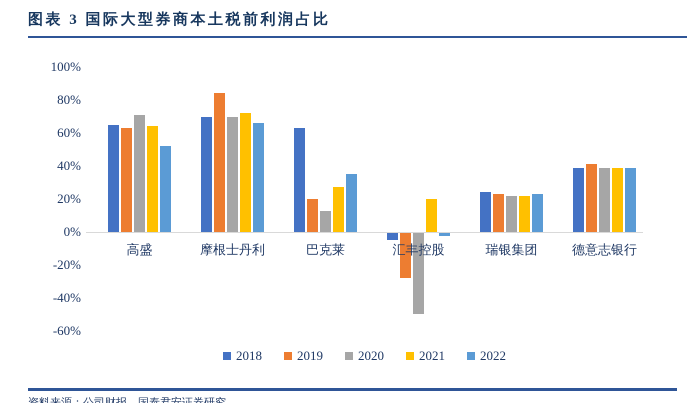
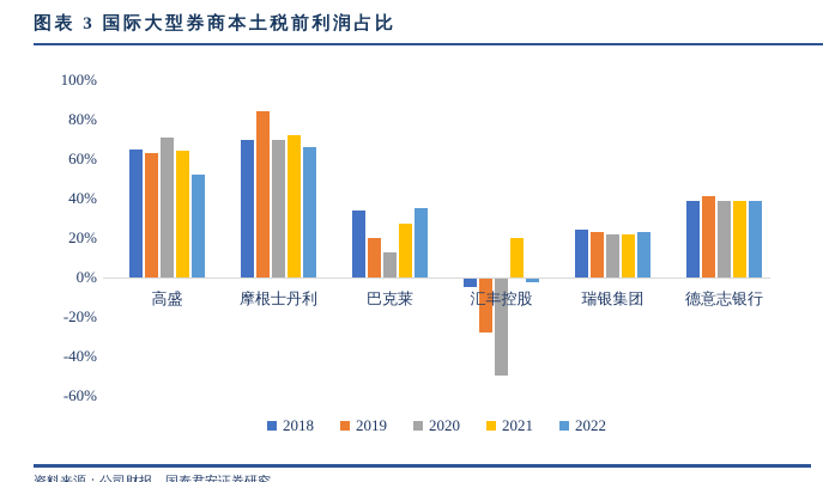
2018/巴克莱: 63% -> 34%
